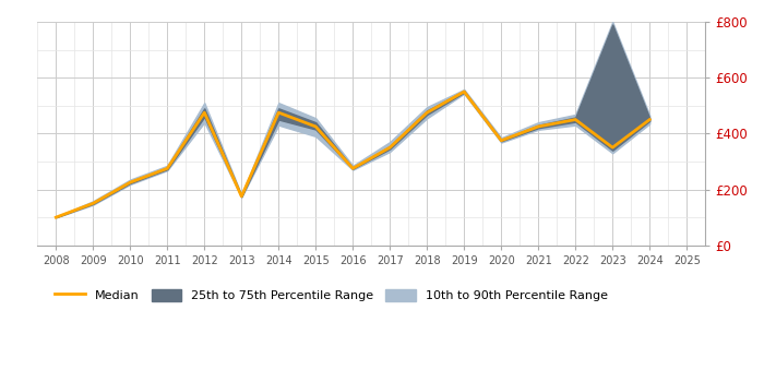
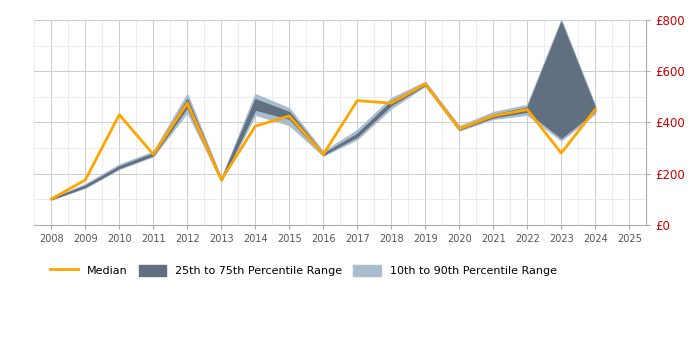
Median/2009: £150 -> £175
Median/2010: £225 -> £430
Median/2014: £475 -> £385
Median/2017: £350 -> £485
Median/2023: £350 -> £280
